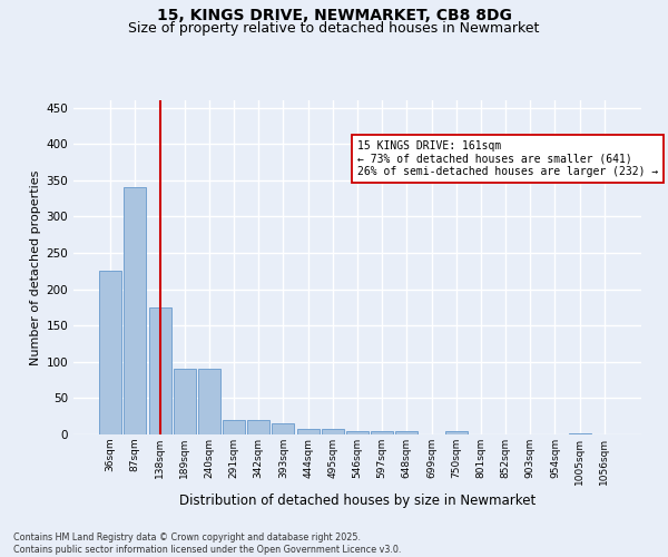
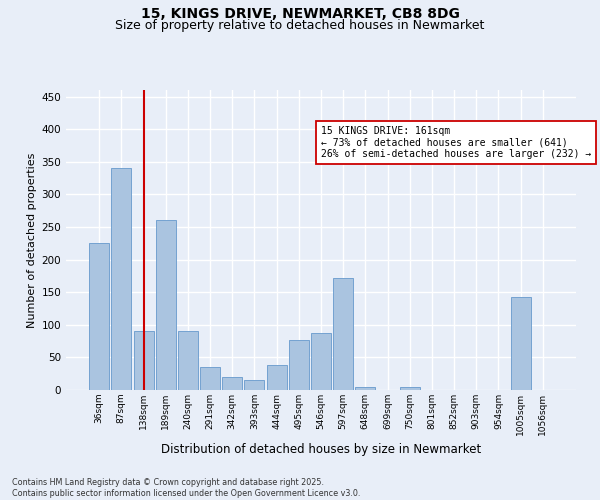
138sqm: 175 -> 90
189sqm: 90 -> 260
291sqm: 20 -> 36
444sqm: 8 -> 38
495sqm: 8 -> 76
546sqm: 5 -> 88
597sqm: 5 -> 172
1005sqm: 2 -> 142
